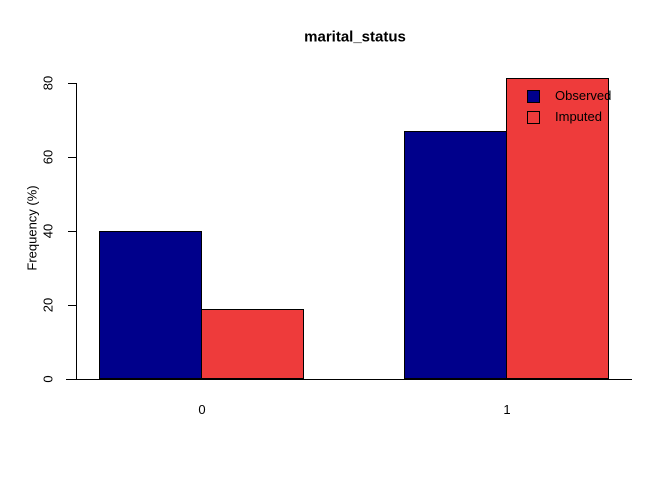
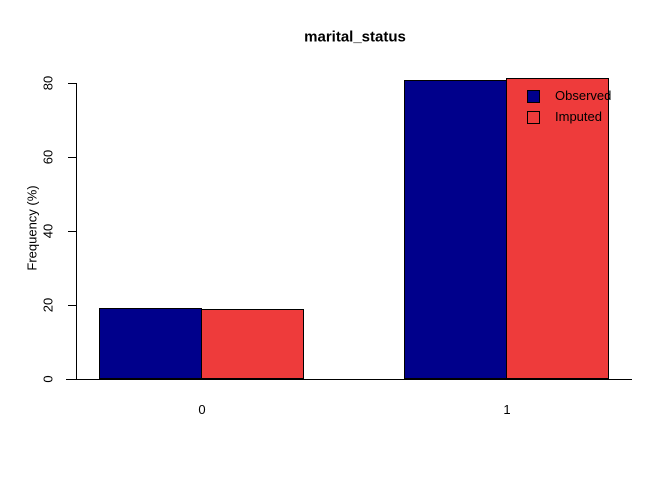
Observed/0: 40 -> 19
Observed/1: 67 -> 81
